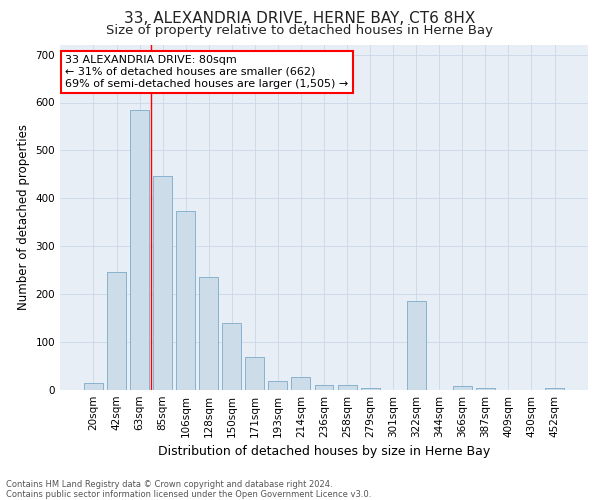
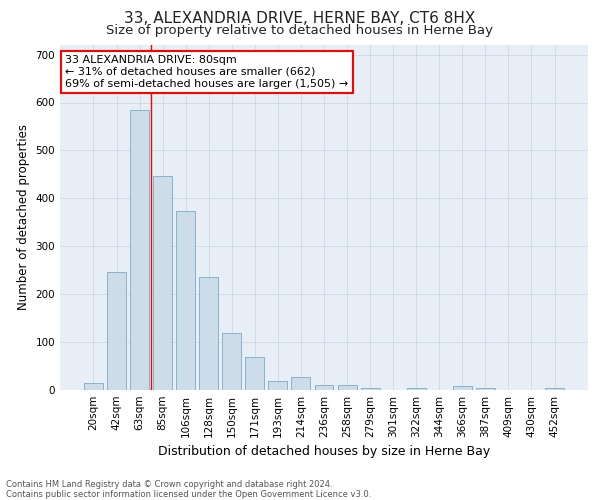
150sqm: 140 -> 118
322sqm: 185 -> 5
